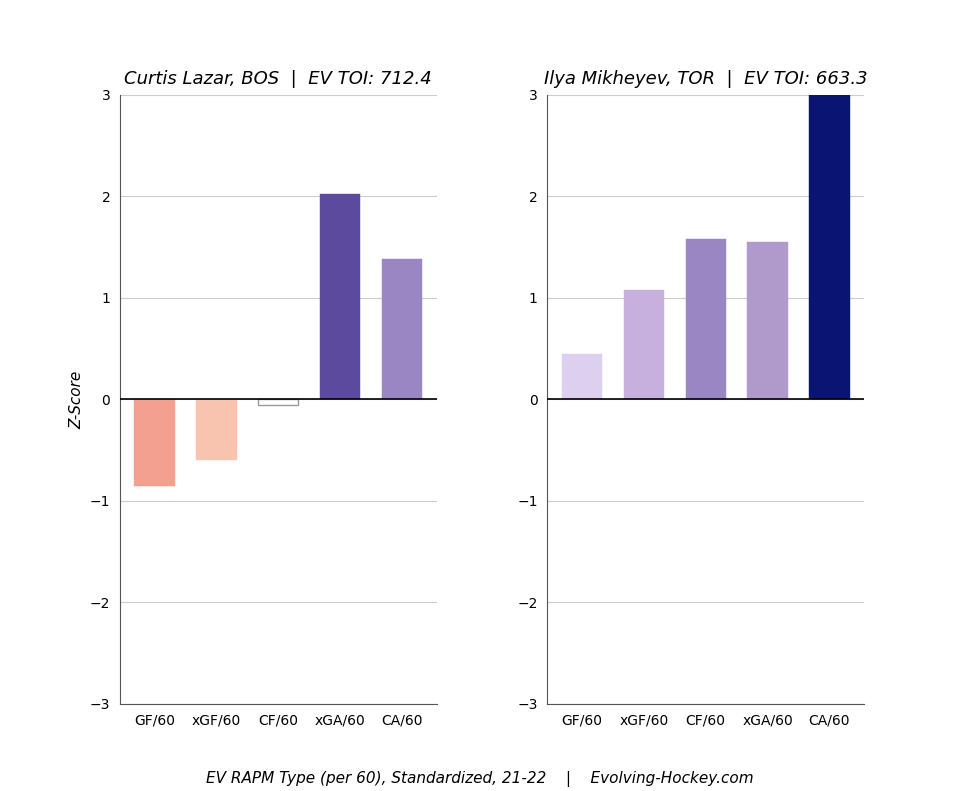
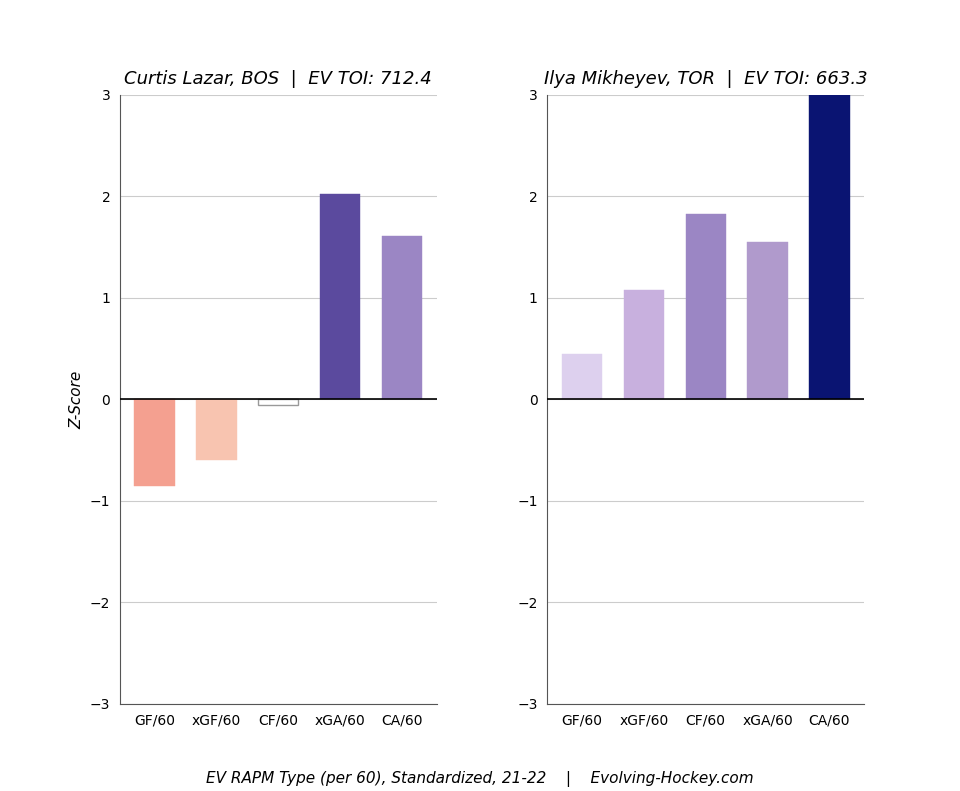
Curtis Lazar, BOS | EV TOI: 712.4/CA/60: 1.38 -> 1.61
Ilya Mikheyev, TOR | EV TOI: 663.3/CF/60: 1.58 -> 1.83
